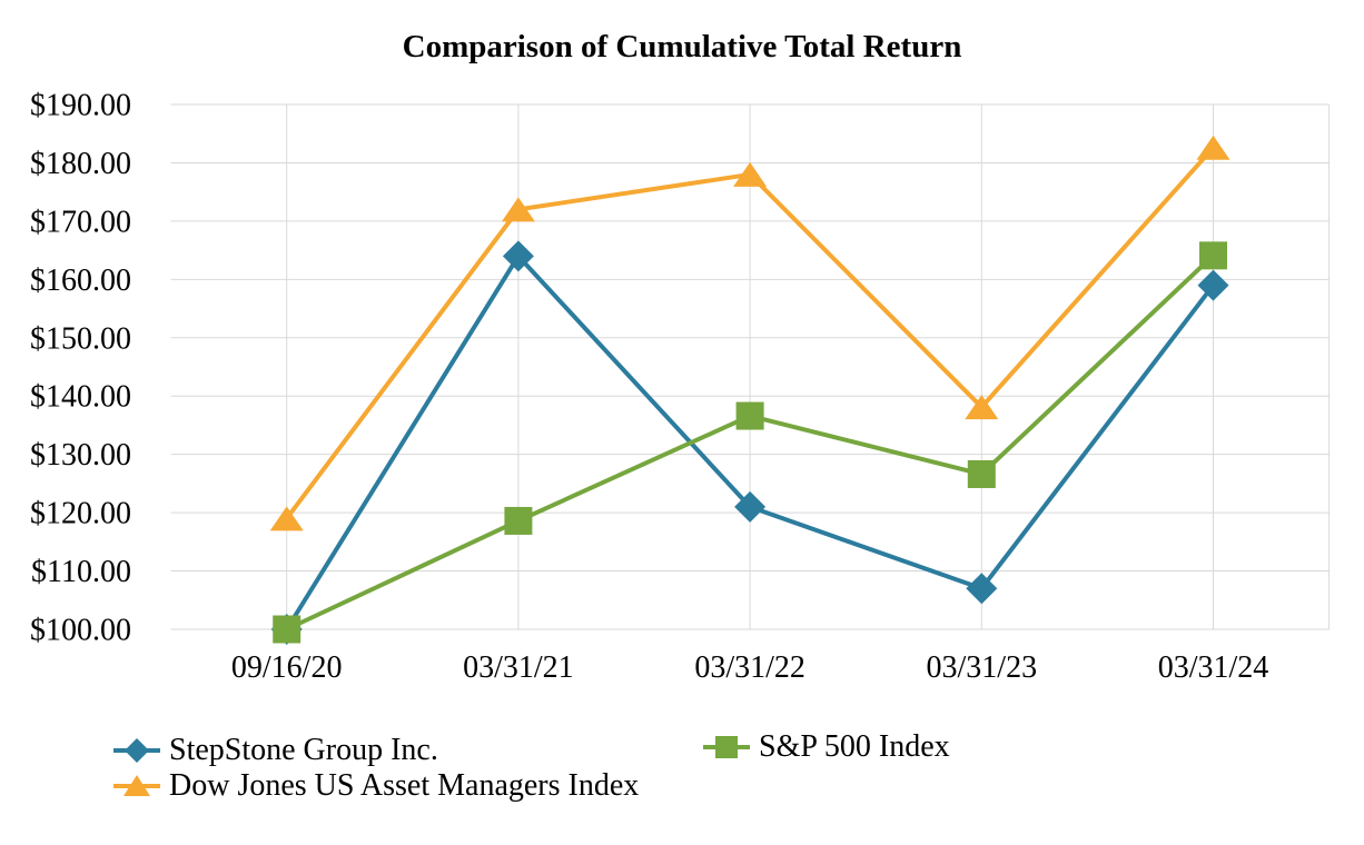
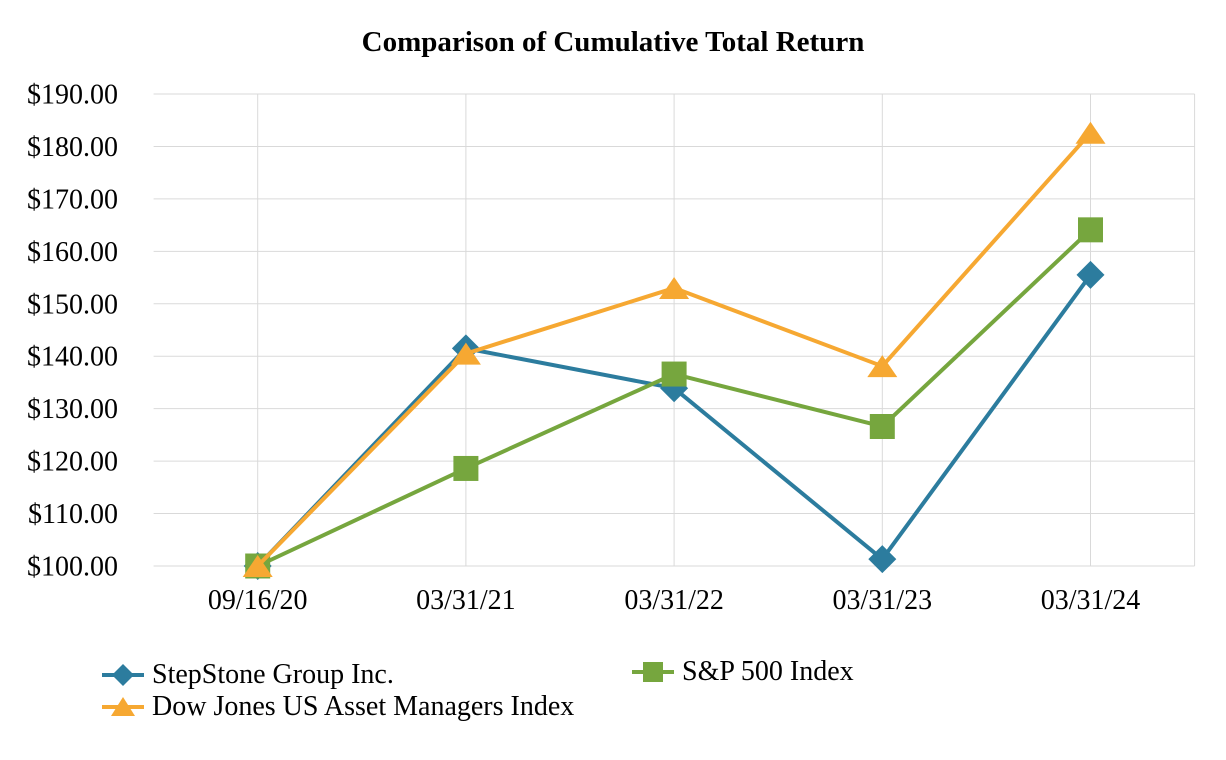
Dow Jones US Asset Managers Index/09/16/20: $119 -> $100
StepStone Group Inc./03/31/21: $164 -> $142
Dow Jones US Asset Managers Index/03/31/21: $172 -> $140
StepStone Group Inc./03/31/22: $121 -> $134
Dow Jones US Asset Managers Index/03/31/22: $178 -> $153
StepStone Group Inc./03/31/23: $107 -> $101
StepStone Group Inc./03/31/24: $159 -> $156
